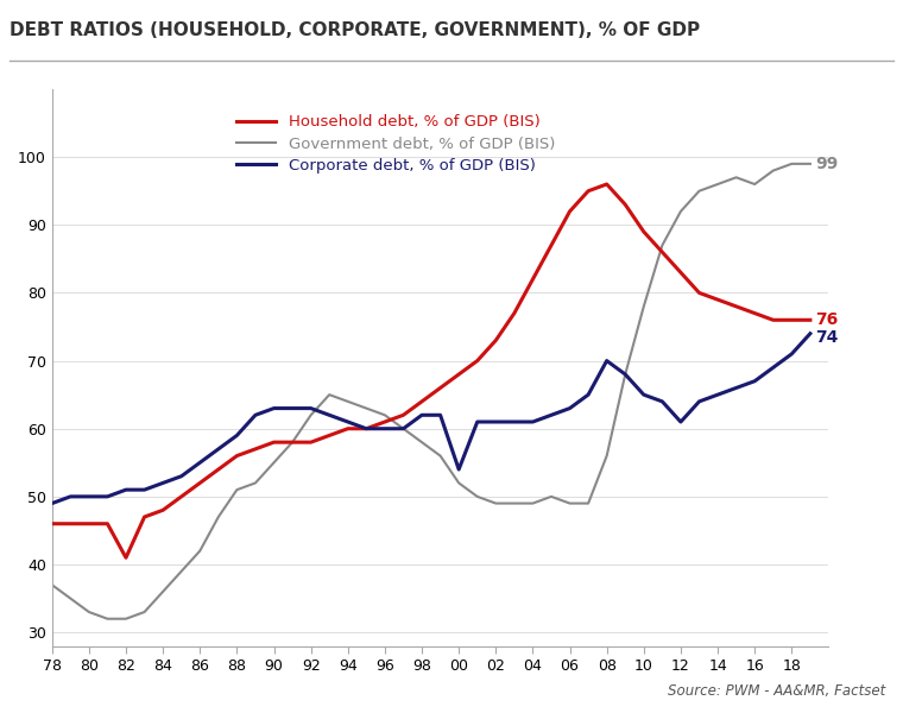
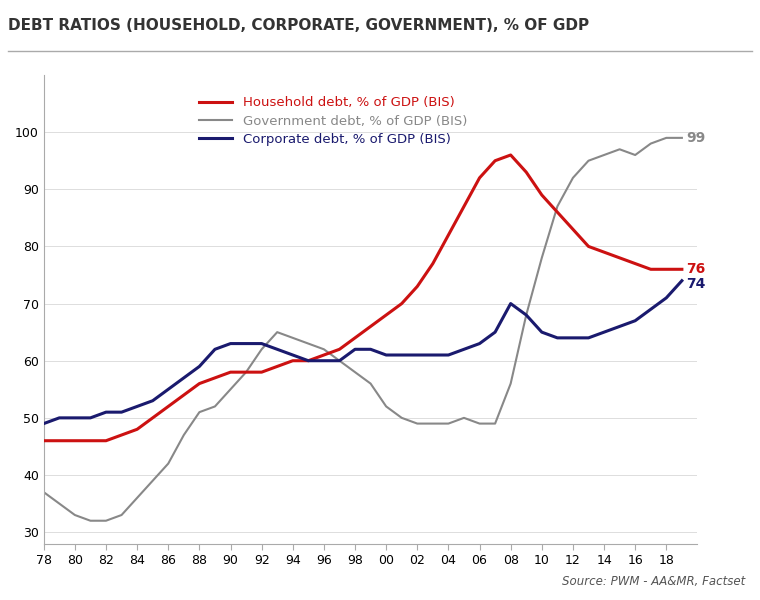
Household debt, % of GDP (BIS)/82: 41 -> 46
Corporate debt, % of GDP (BIS)/00: 54 -> 61
Corporate debt, % of GDP (BIS)/12: 61 -> 64
